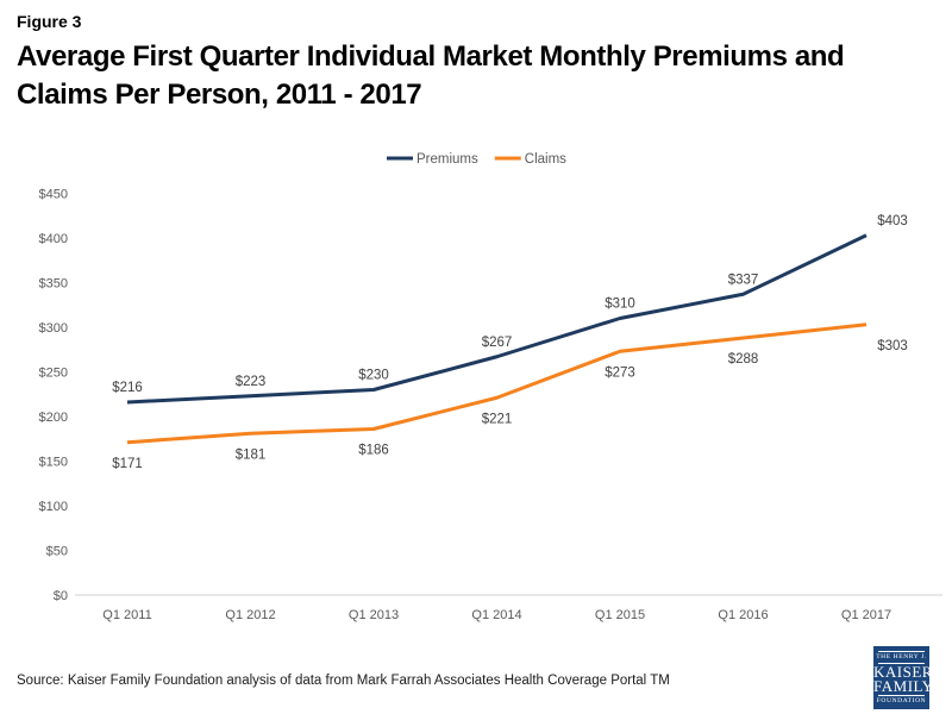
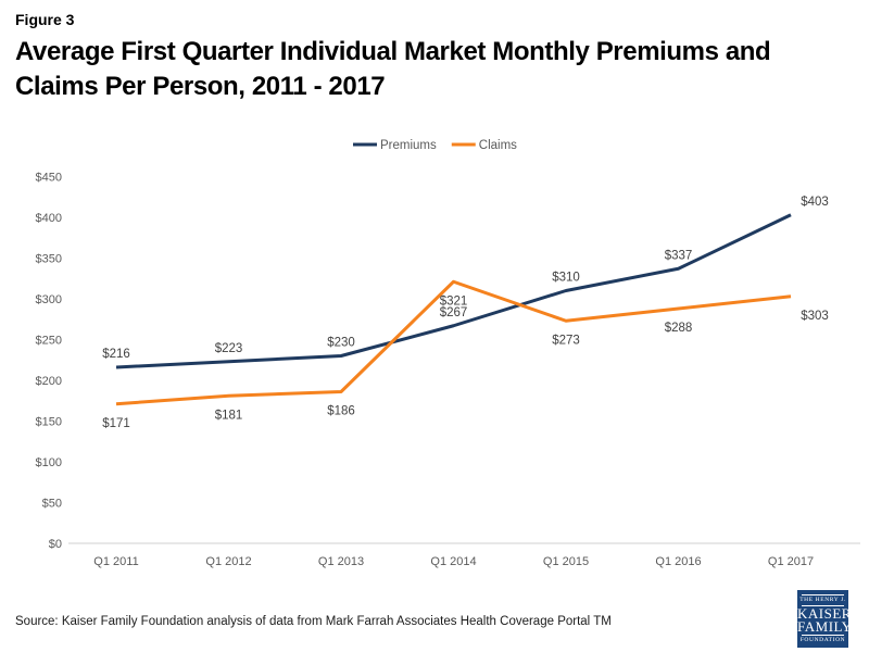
Claims/Q1 2014: $221 -> $321
